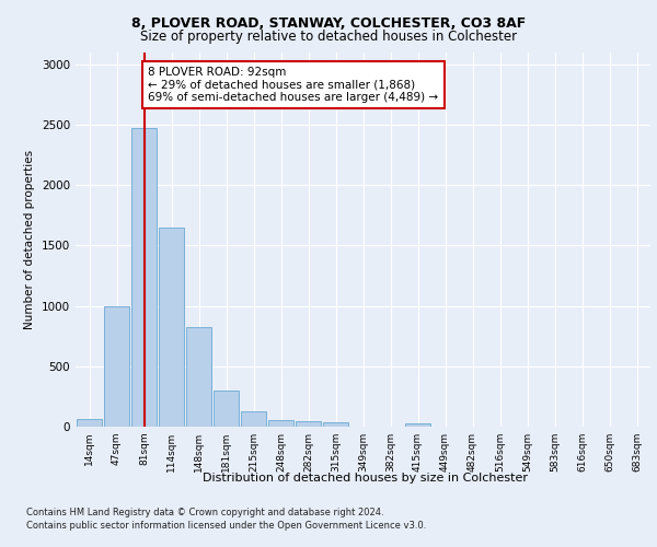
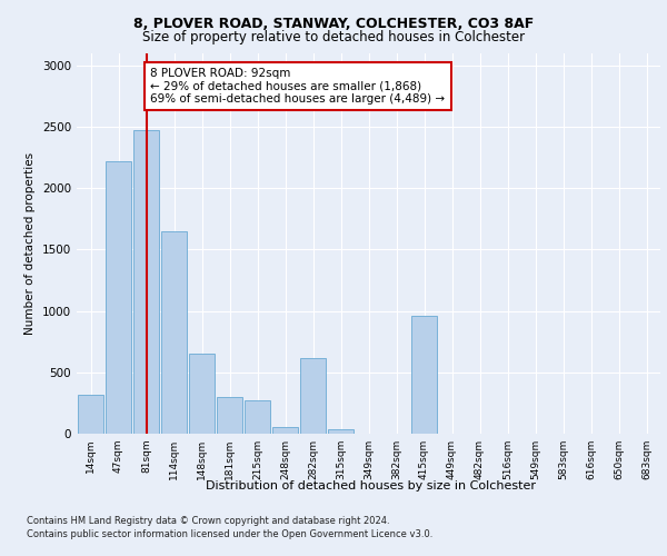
14sqm: 60 -> 320
47sqm: 1000 -> 2220
148sqm: 820 -> 650
215sqm: 120 -> 270
282sqm: 40 -> 620
415sqm: 30 -> 960
